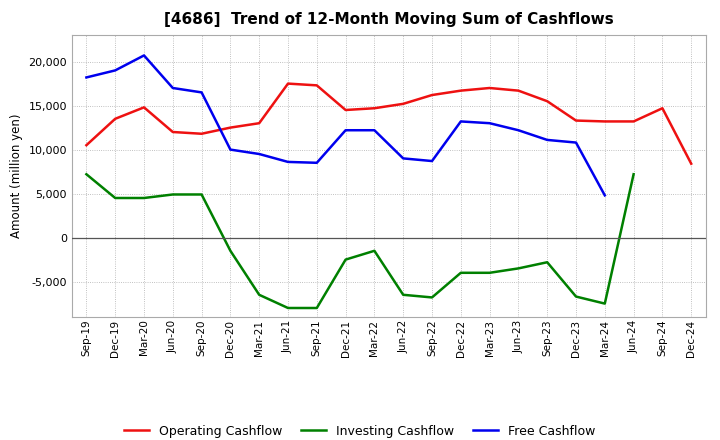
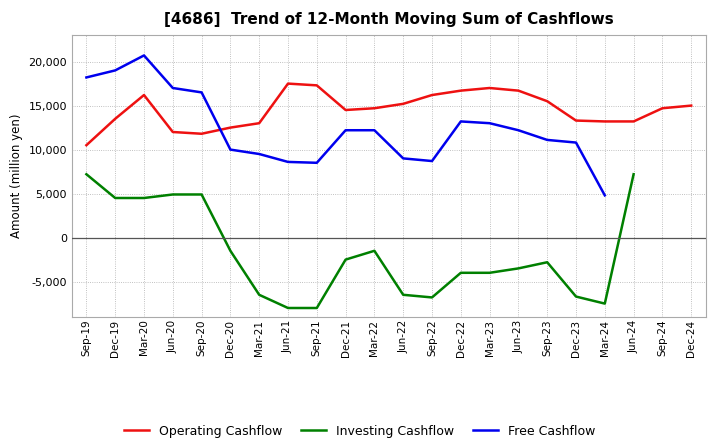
Operating Cashflow/Mar-20: 14,800 -> 16,200
Operating Cashflow/Dec-24: 8,400 -> 15,000
